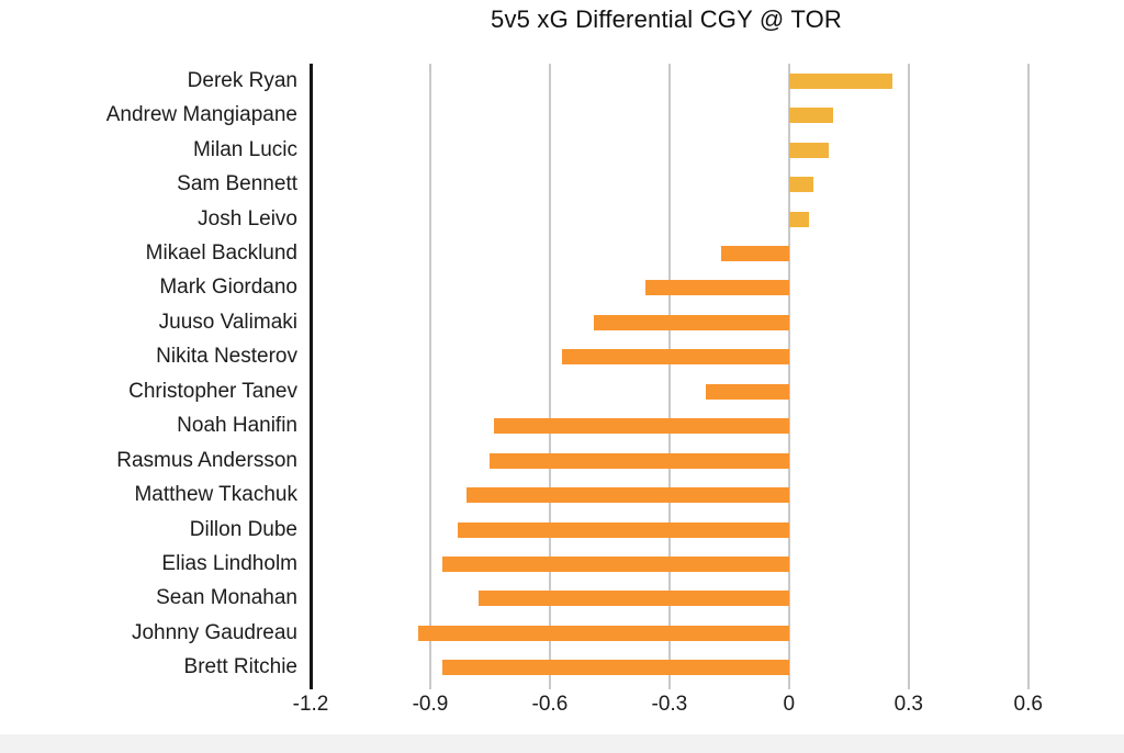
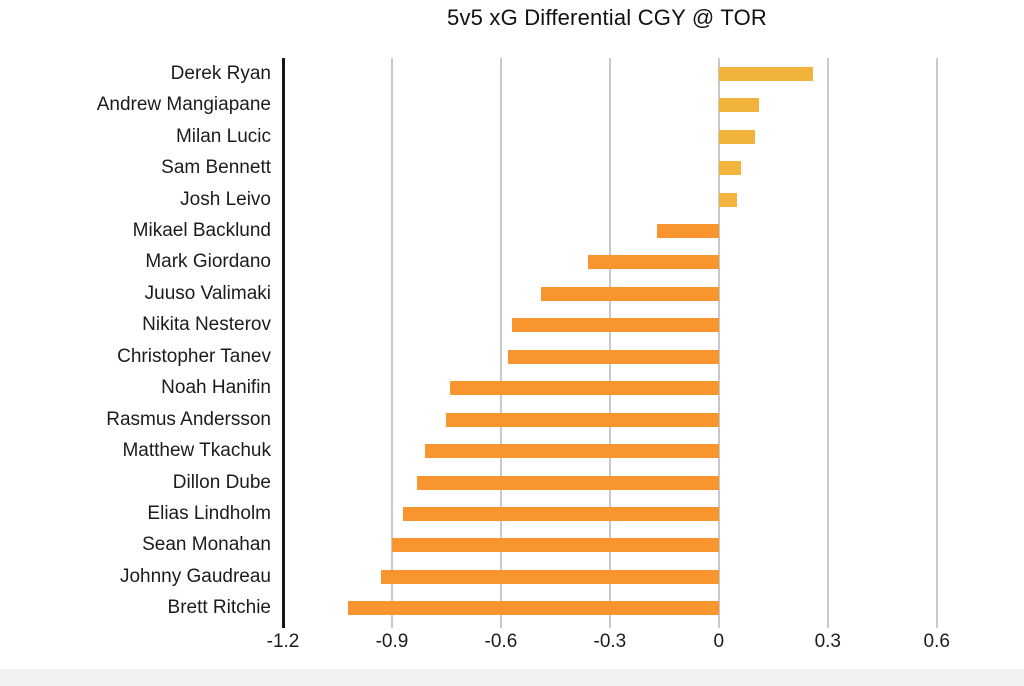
Christopher Tanev: -0.21 -> -0.58
Sean Monahan: -0.78 -> -0.90
Brett Ritchie: -0.87 -> -1.02
